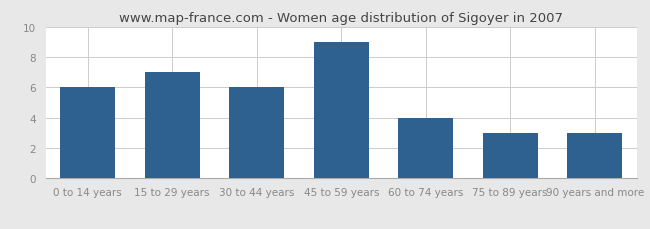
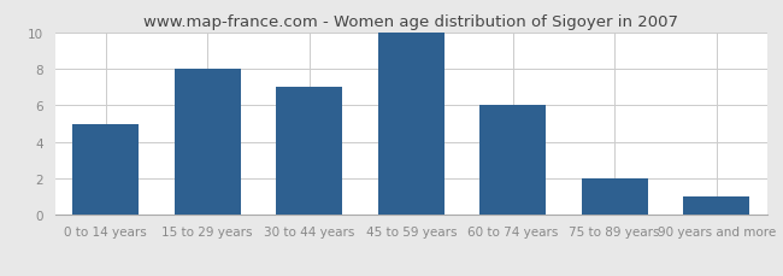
0 to 14 years: 6 -> 5
15 to 29 years: 7 -> 8
30 to 44 years: 6 -> 7
45 to 59 years: 9 -> 10
60 to 74 years: 4 -> 6
75 to 89 years: 3 -> 2
90 years and more: 3 -> 1
